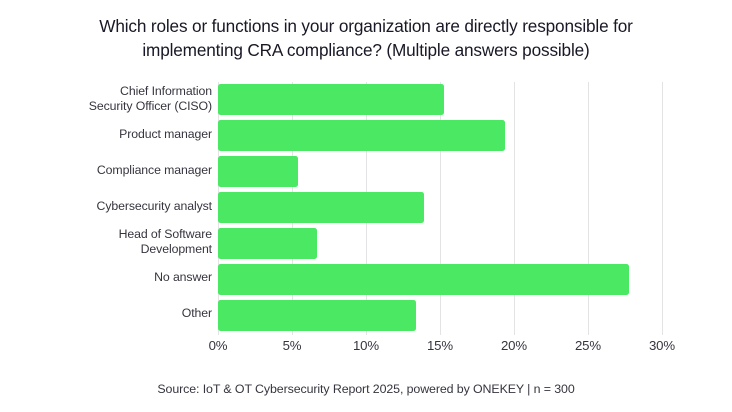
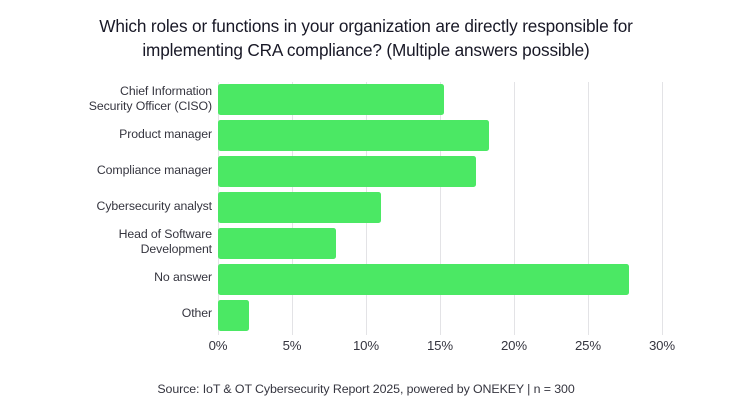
Product manager: 19.4% -> 18.3%
Compliance manager: 5.4% -> 17.4%
Cybersecurity analyst: 13.9% -> 11.0%
Head of Software Development: 6.7% -> 8.0%
Other: 13.4% -> 2.1%
